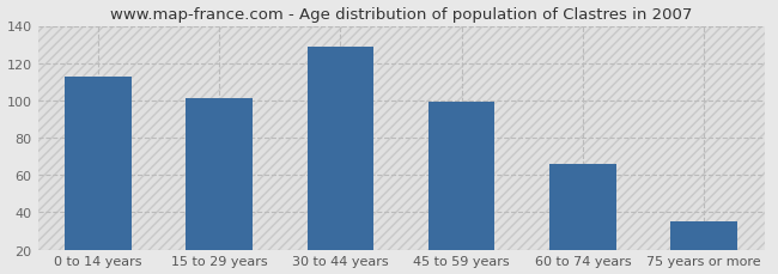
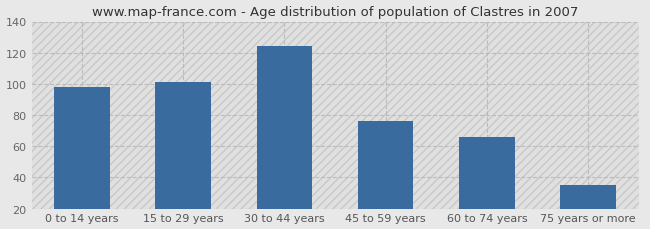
0 to 14 years: 113 -> 98
30 to 44 years: 129 -> 124
45 to 59 years: 99 -> 76
